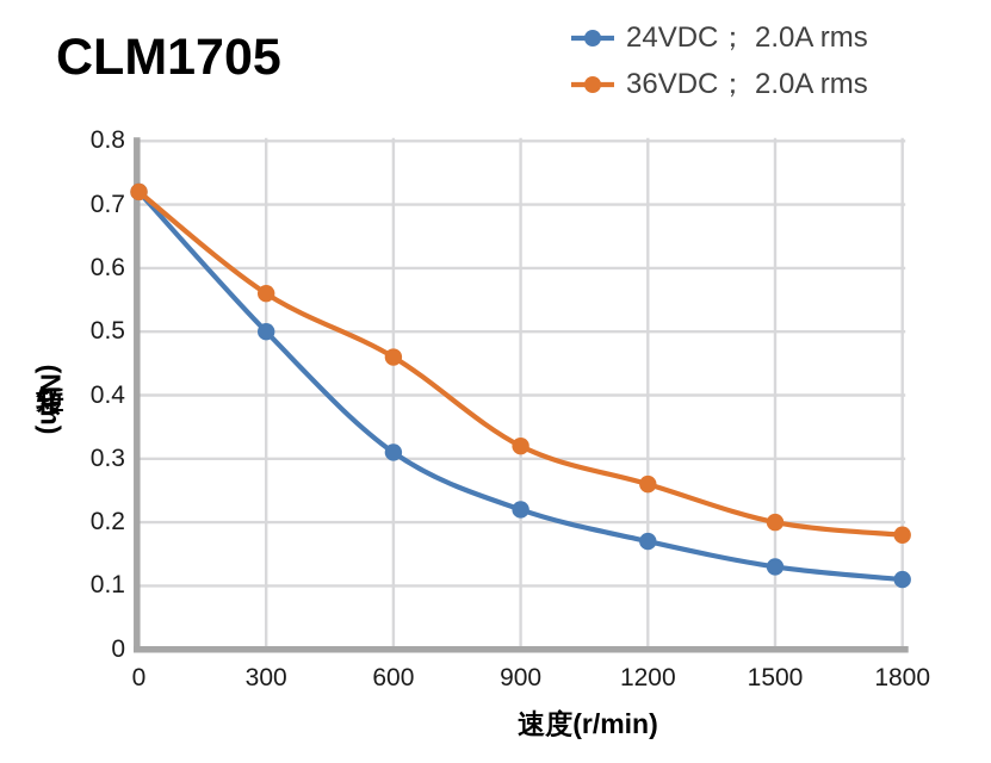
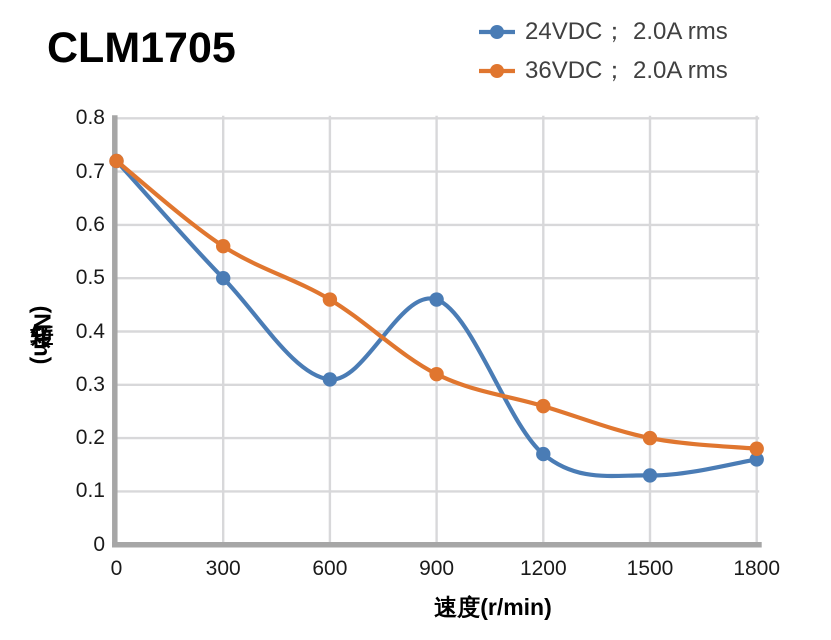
24VDC； 2.0A rms/900: 0.22 -> 0.46
24VDC； 2.0A rms/1800: 0.11 -> 0.16
